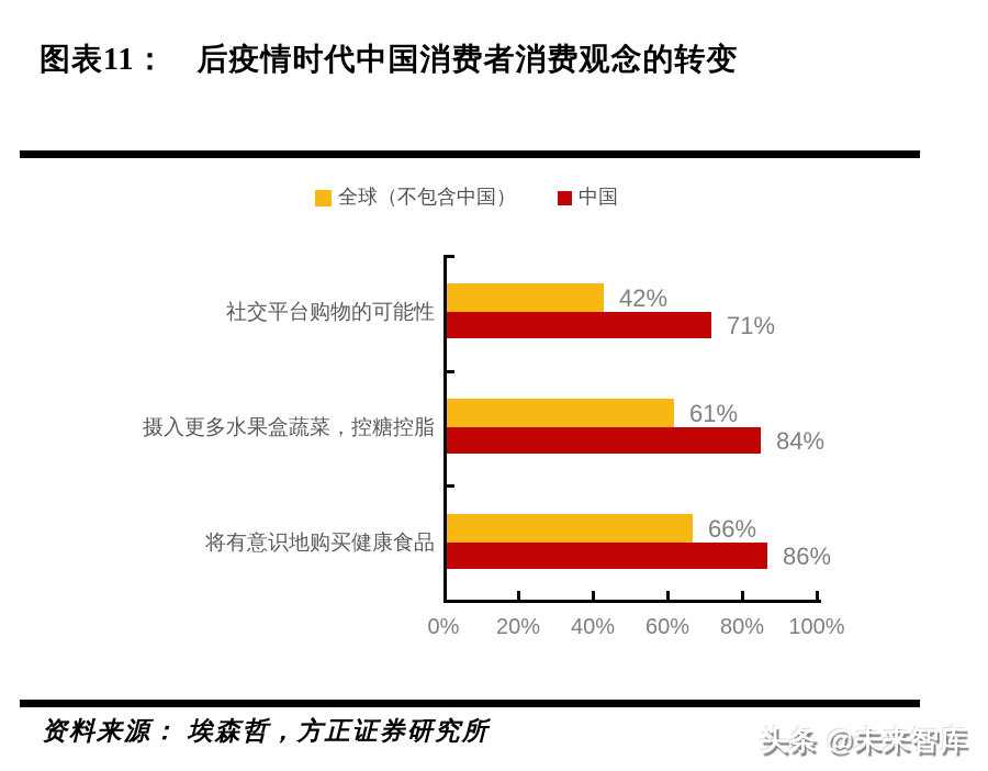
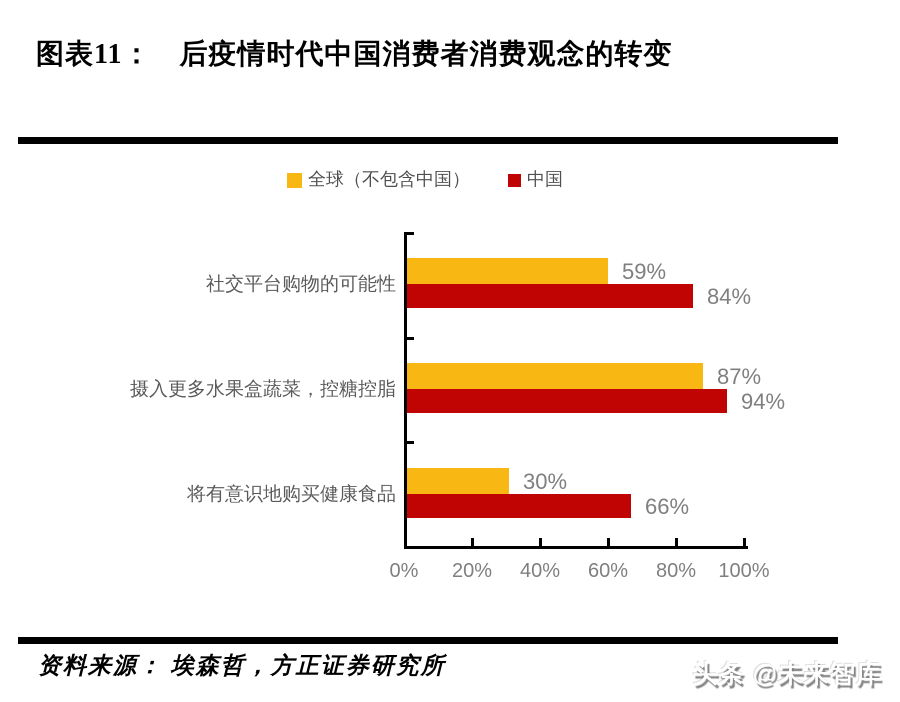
全球（不包含中国）/社交平台购物的可能性: 42% -> 59%
中国/社交平台购物的可能性: 71% -> 84%
全球（不包含中国）/摄入更多水果盒蔬菜，控糖控脂: 61% -> 87%
中国/摄入更多水果盒蔬菜，控糖控脂: 84% -> 94%
全球（不包含中国）/将有意识地购买健康食品: 66% -> 30%
中国/将有意识地购买健康食品: 86% -> 66%
